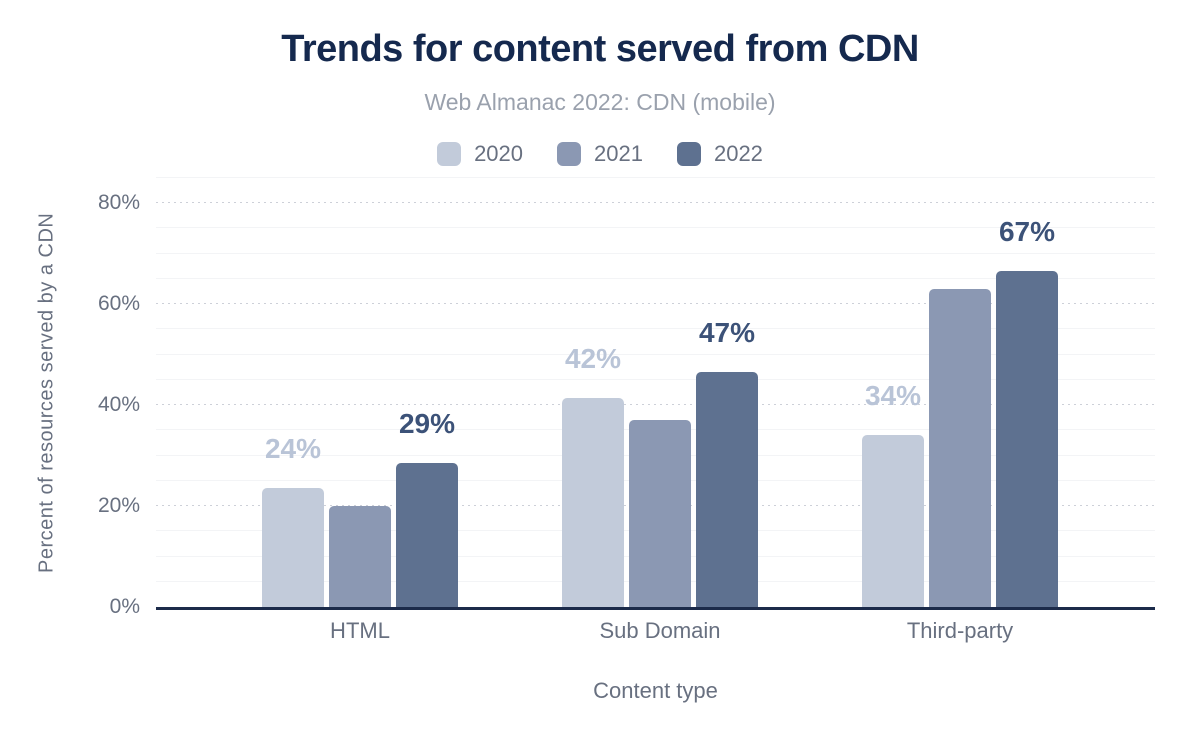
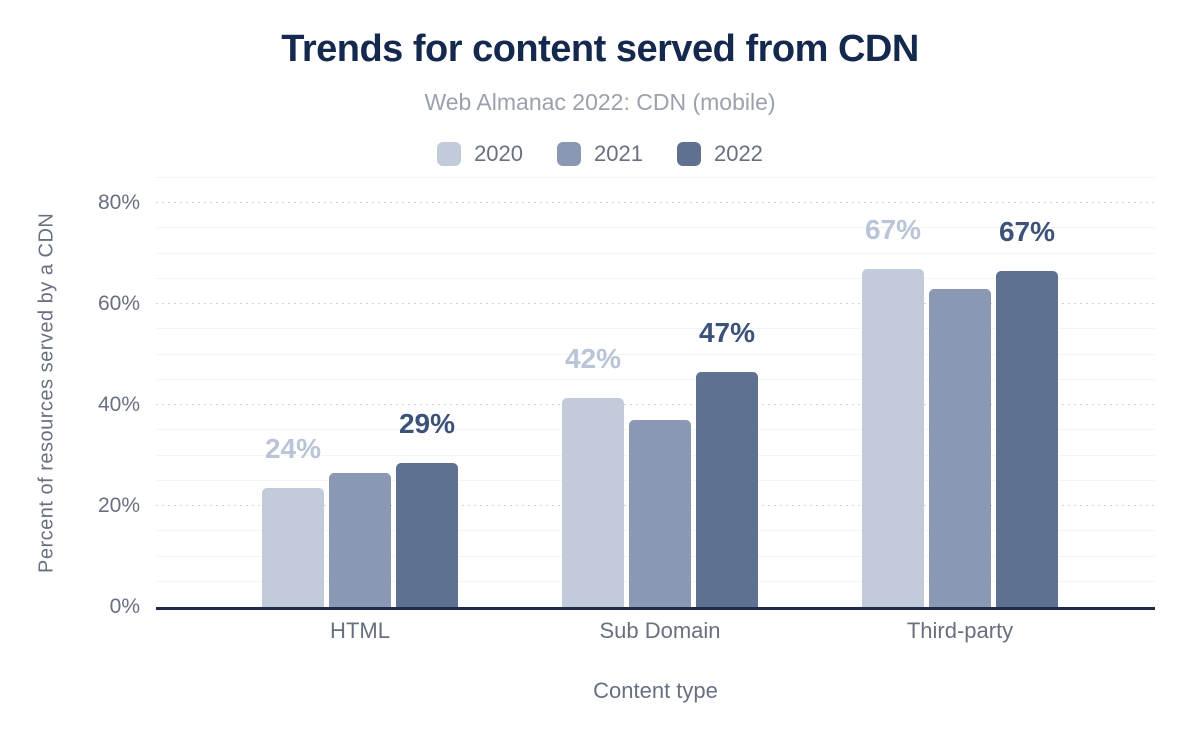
2021/HTML: 20% -> 26%
2020/Third-party: 34% -> 67%
